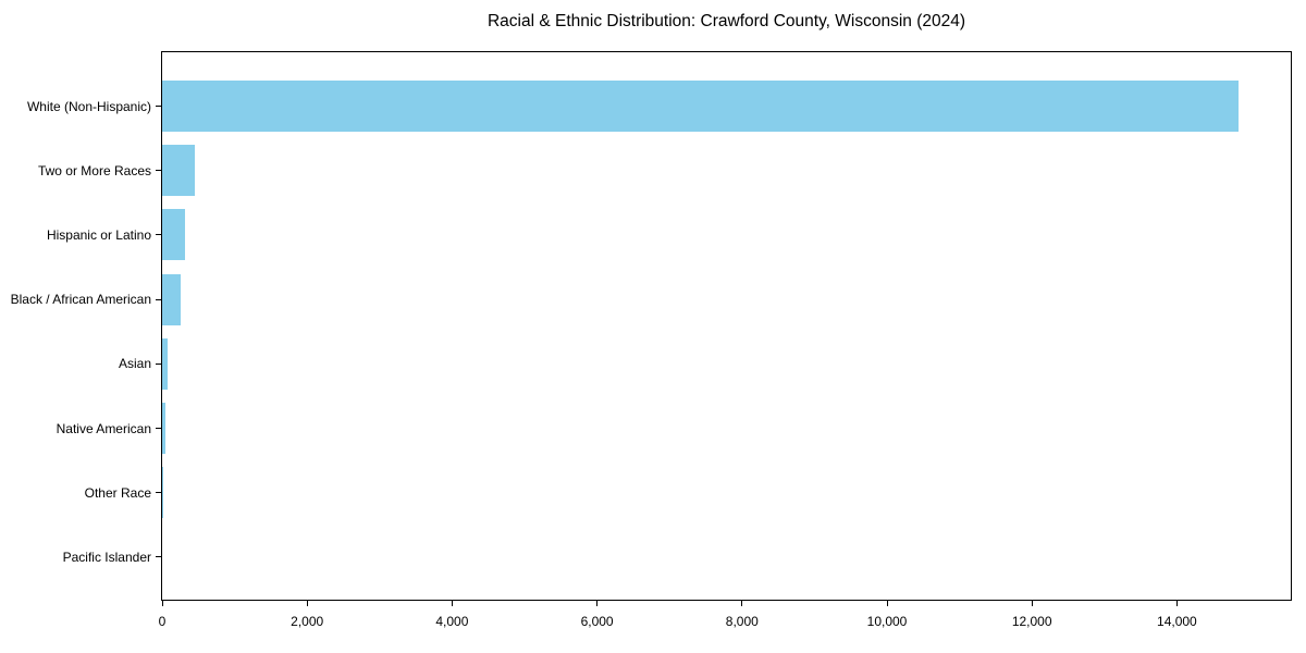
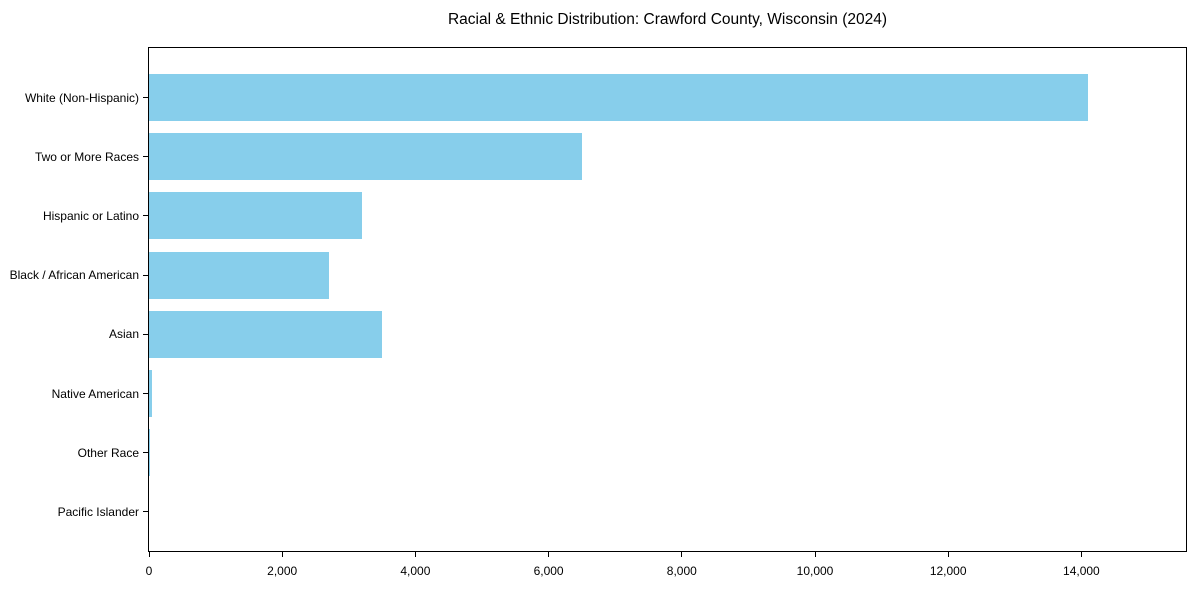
White (Non-Hispanic): 14800 -> 14100
Two or More Races: 400 -> 6500
Hispanic or Latino: 300 -> 3200
Black / African American: 300 -> 2700
Asian: 100 -> 3500
